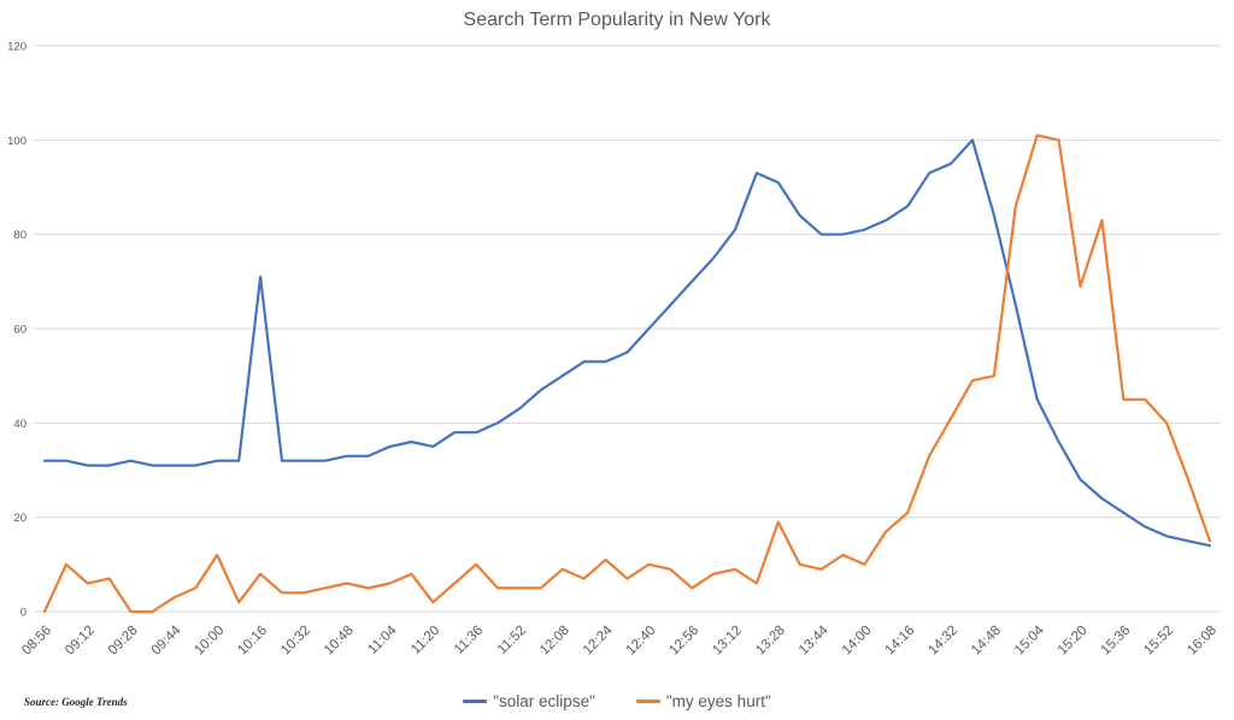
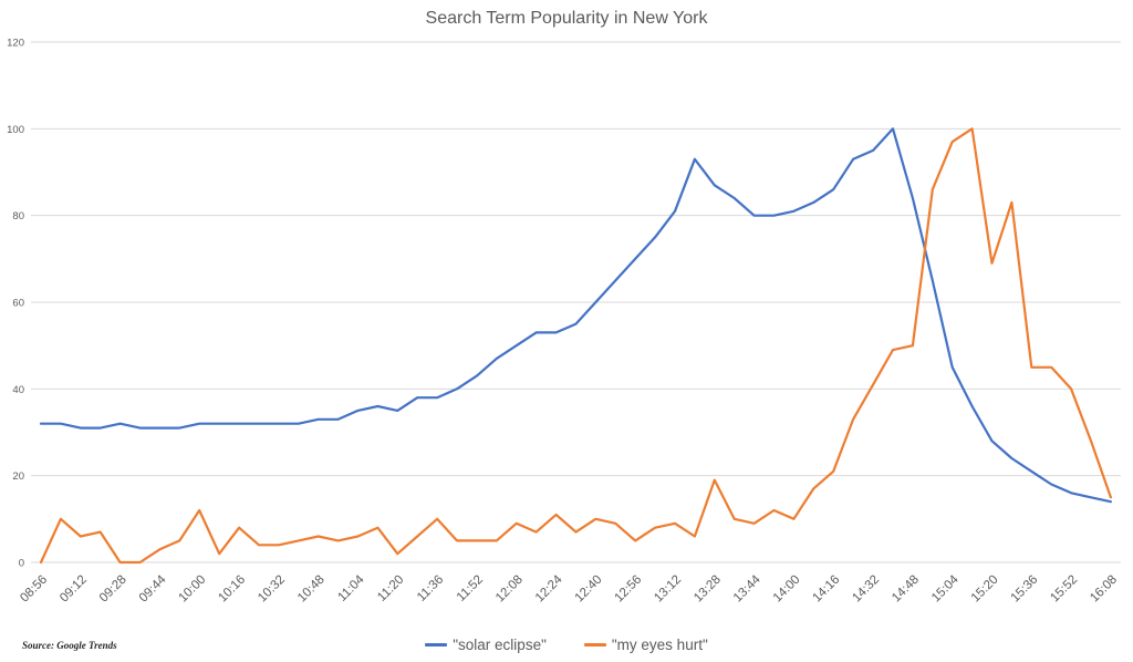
"solar eclipse"/10:16: 71 -> 32
"solar eclipse"/13:28: 91 -> 87
"my eyes hurt"/15:04: 101 -> 97
